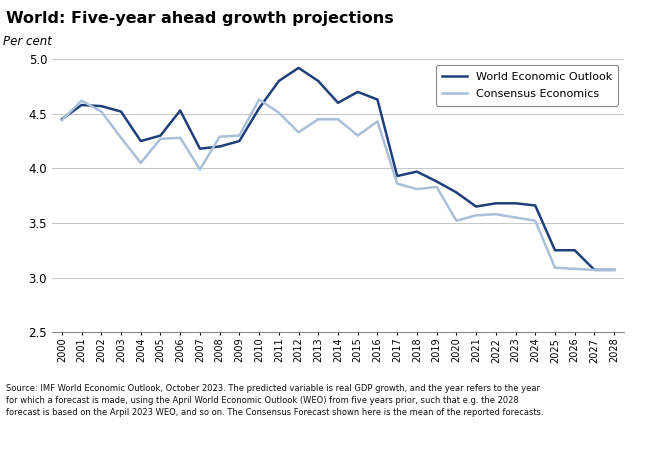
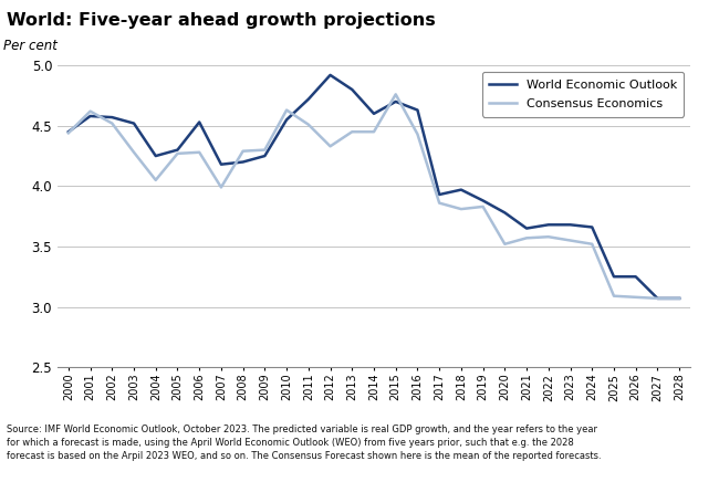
World Economic Outlook/2011: 4.80 -> 4.72
Consensus Economics/2015: 4.30 -> 4.76
